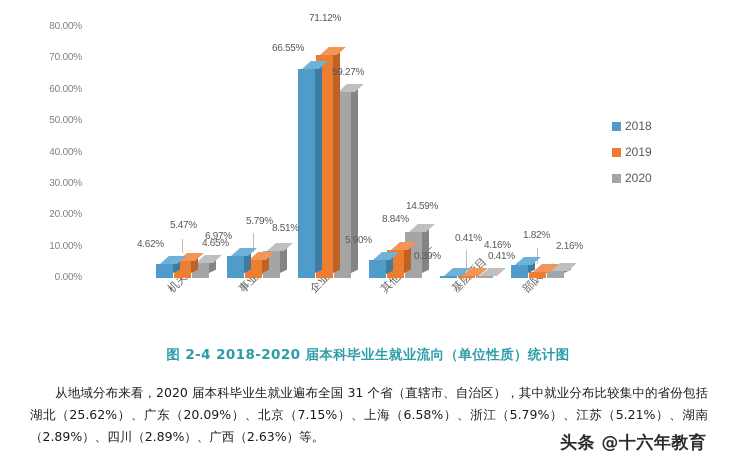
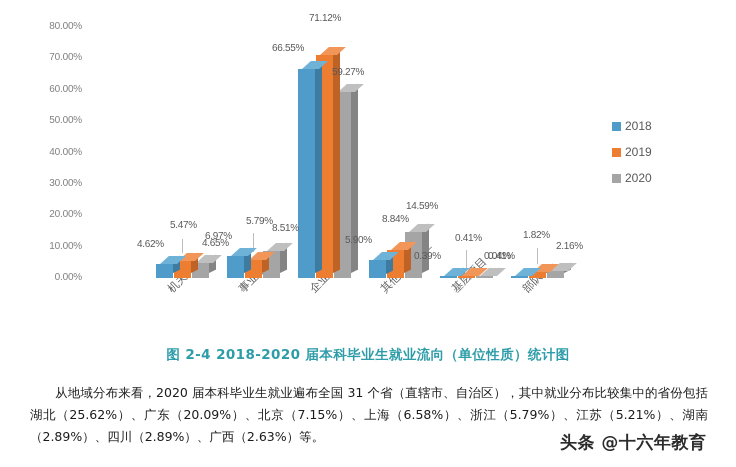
2018/部队: 4.16% -> 0.04%
